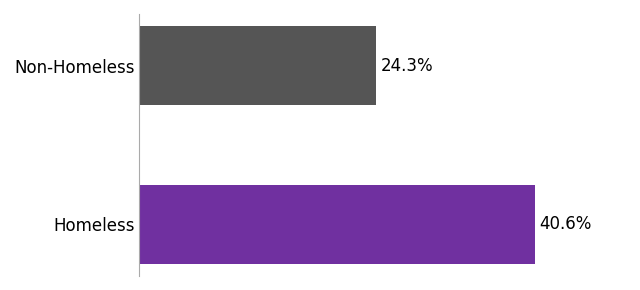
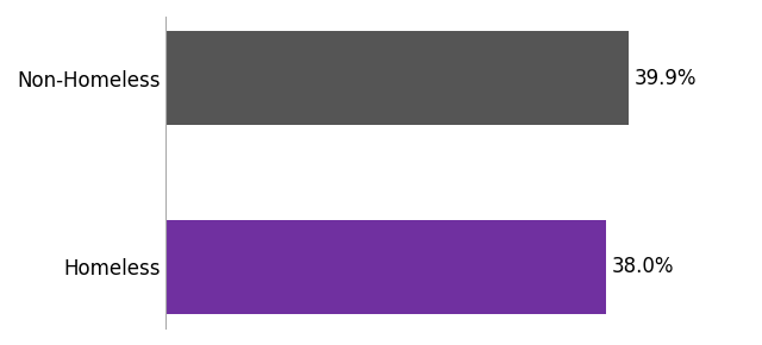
Non-Homeless: 24.3% -> 39.9%
Homeless: 40.6% -> 38.0%
